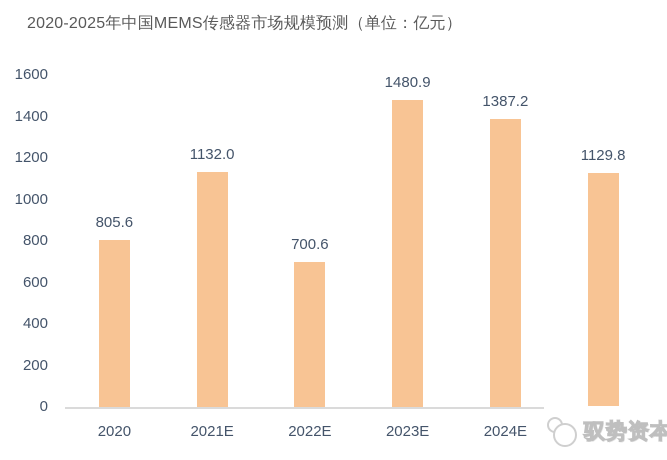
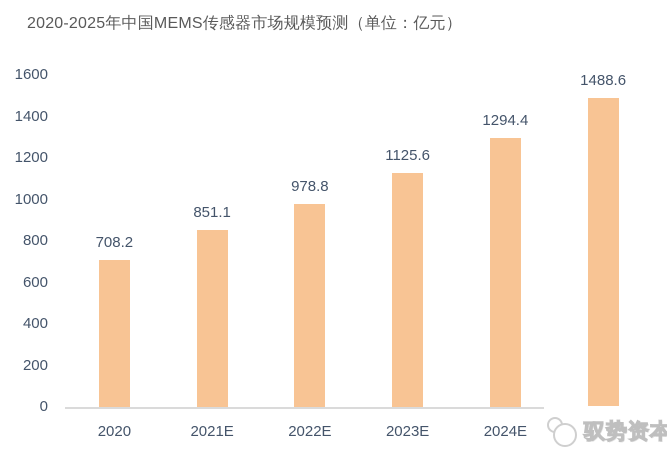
2020: 805.6 -> 708.2
2021E: 1132.0 -> 851.1
2022E: 700.6 -> 978.8
2023E: 1480.9 -> 1125.6
2024E: 1387.2 -> 1294.4
2025E: 1129.8 -> 1488.6
